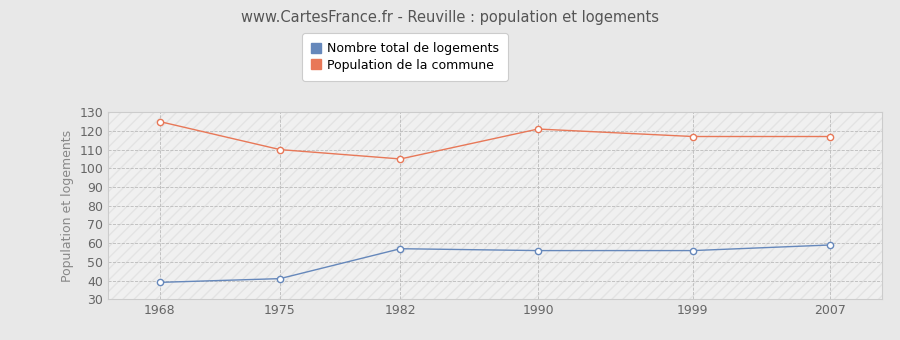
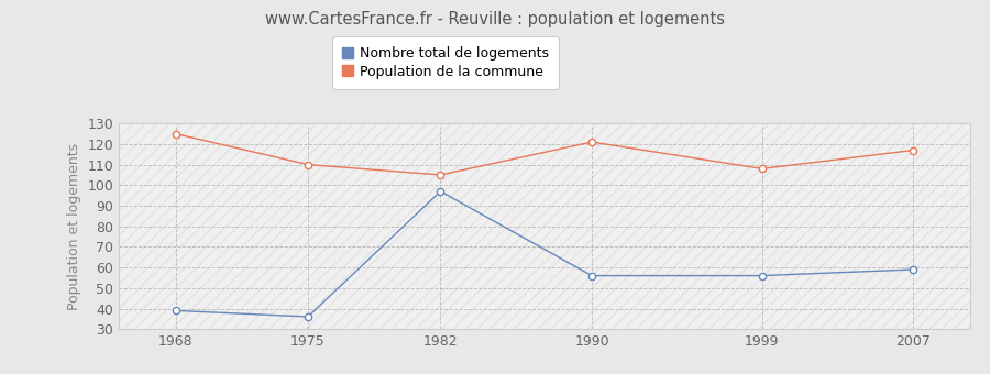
Nombre total de logements/1975: 41 -> 36
Nombre total de logements/1982: 57 -> 97
Population de la commune/1999: 117 -> 108
